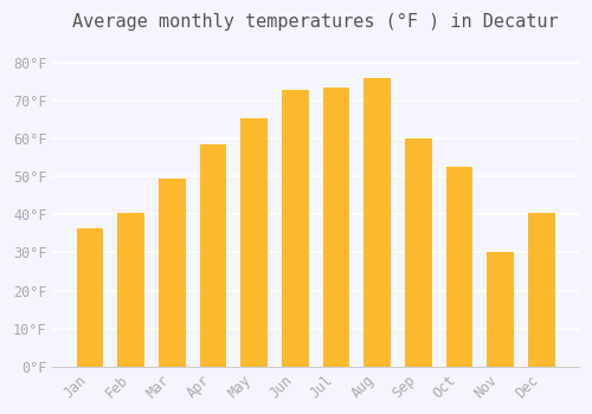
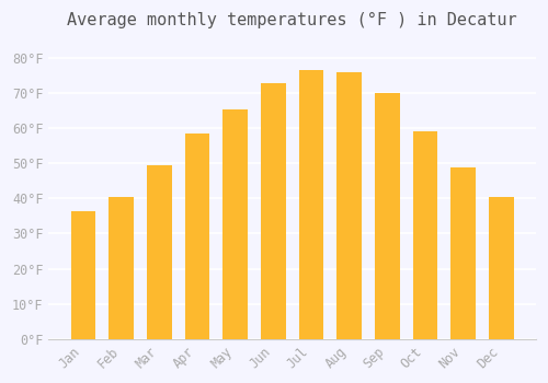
Jul: 73.5°F -> 76.5°F
Sep: 60.0°F -> 70.0°F
Oct: 52.5°F -> 59.0°F
Nov: 30.0°F -> 49.0°F
